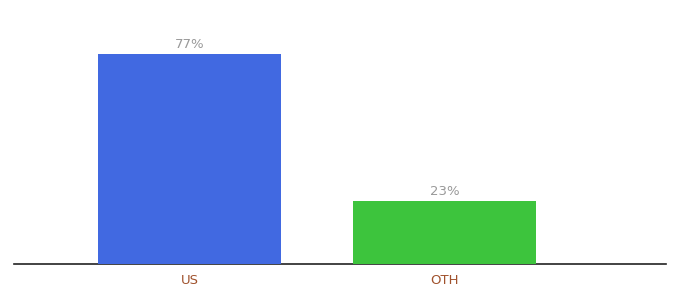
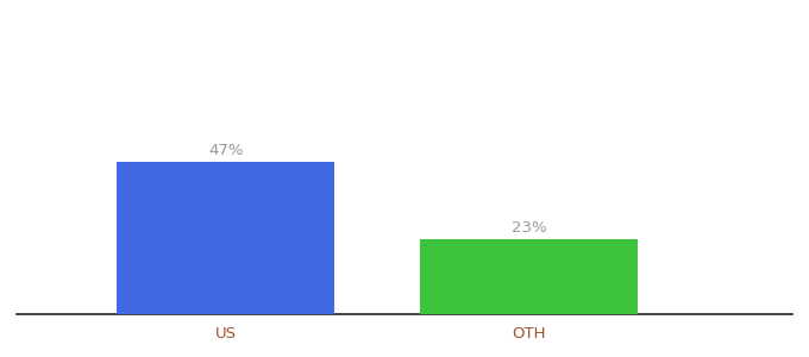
US: 77% -> 47%
